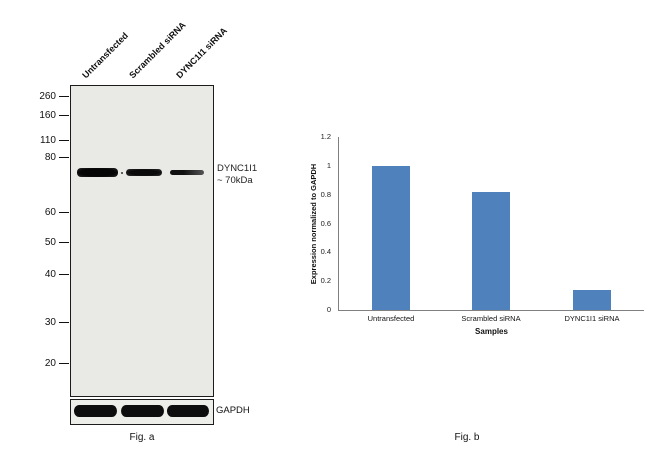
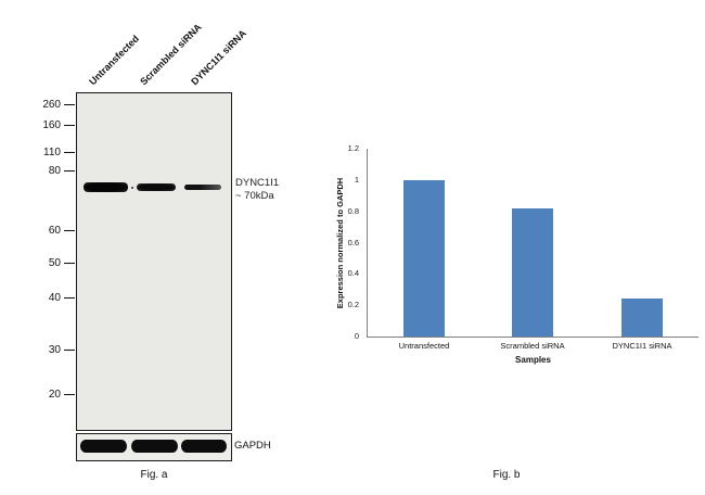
DYNC1I1 siRNA: 0.14 -> 0.24
